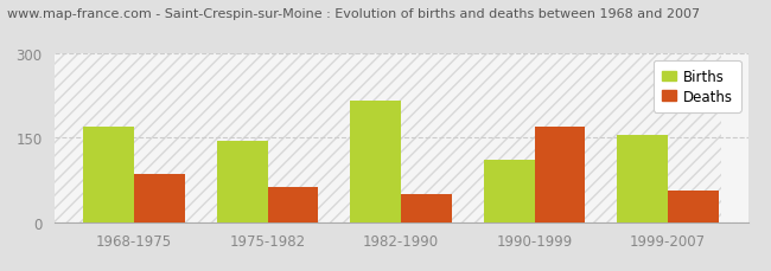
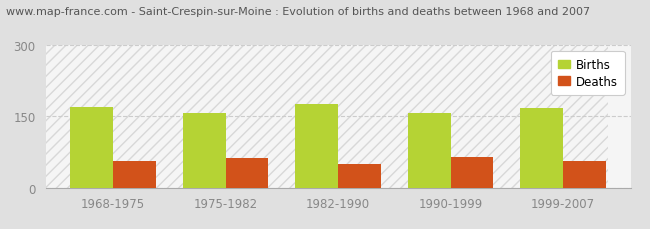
Deaths/1968-1975: 85 -> 55
Births/1975-1982: 145 -> 157
Births/1982-1990: 215 -> 175
Births/1990-1999: 110 -> 157
Deaths/1990-1999: 170 -> 65
Births/1999-2007: 155 -> 167
